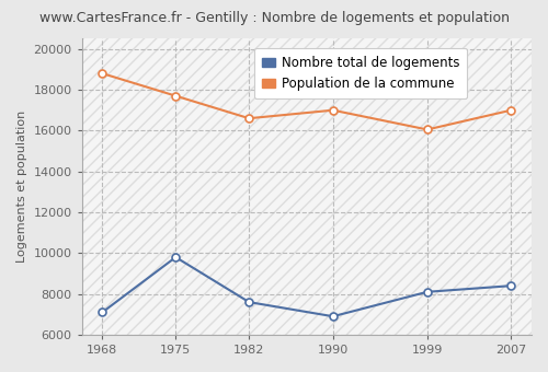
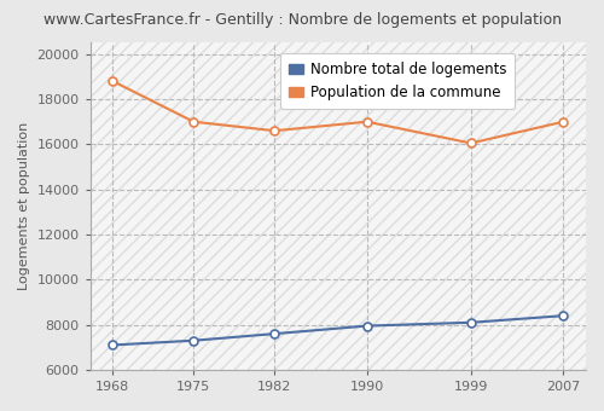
Nombre total de logements/1975: 9800 -> 7300
Population de la commune/1975: 17700 -> 17000
Nombre total de logements/1990: 6900 -> 8000
